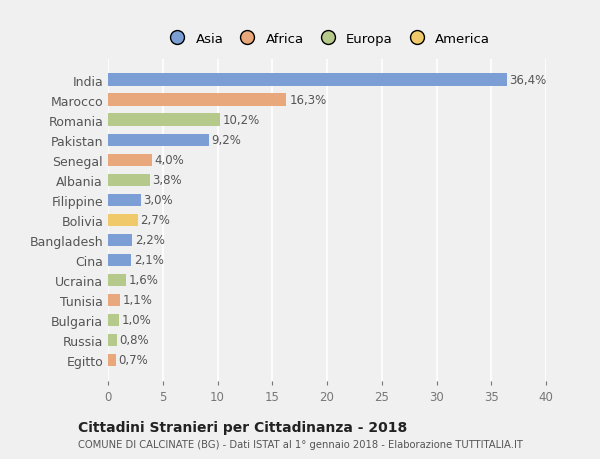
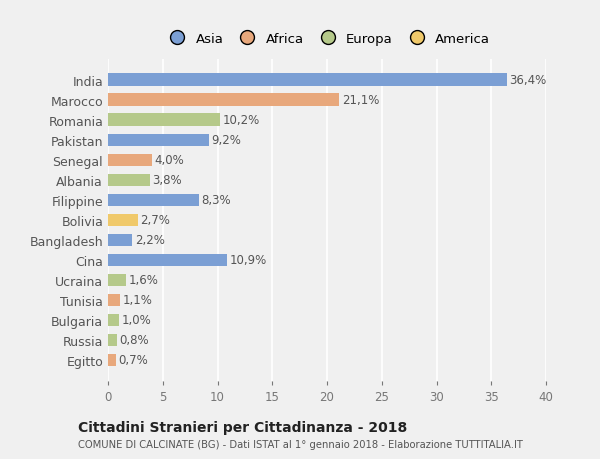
Marocco: 16,3% -> 21,1%
Filippine: 3,0% -> 8,3%
Cina: 2,1% -> 10,9%
